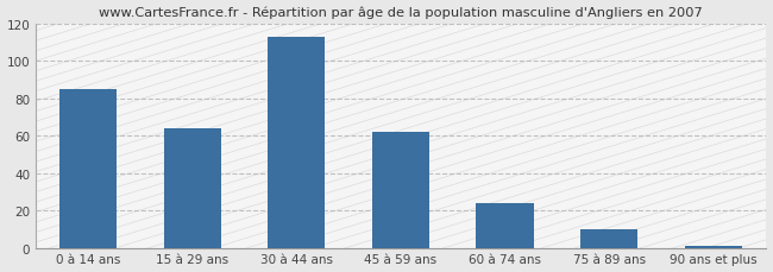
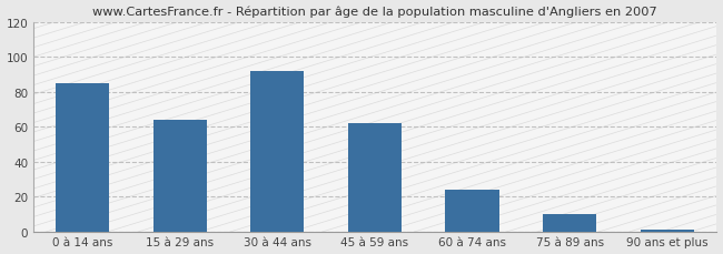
30 à 44 ans: 113 -> 92
